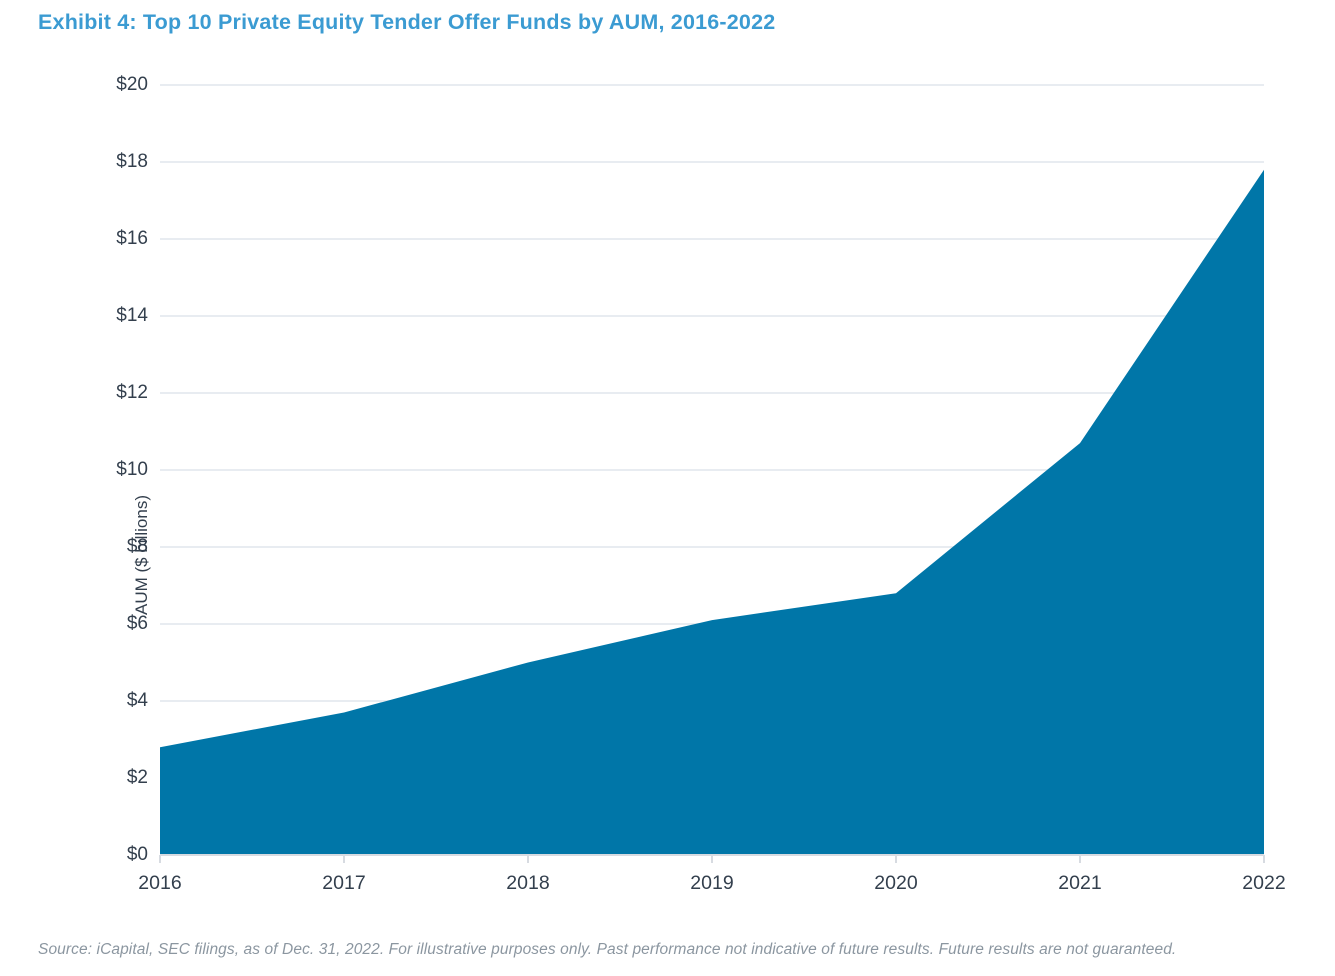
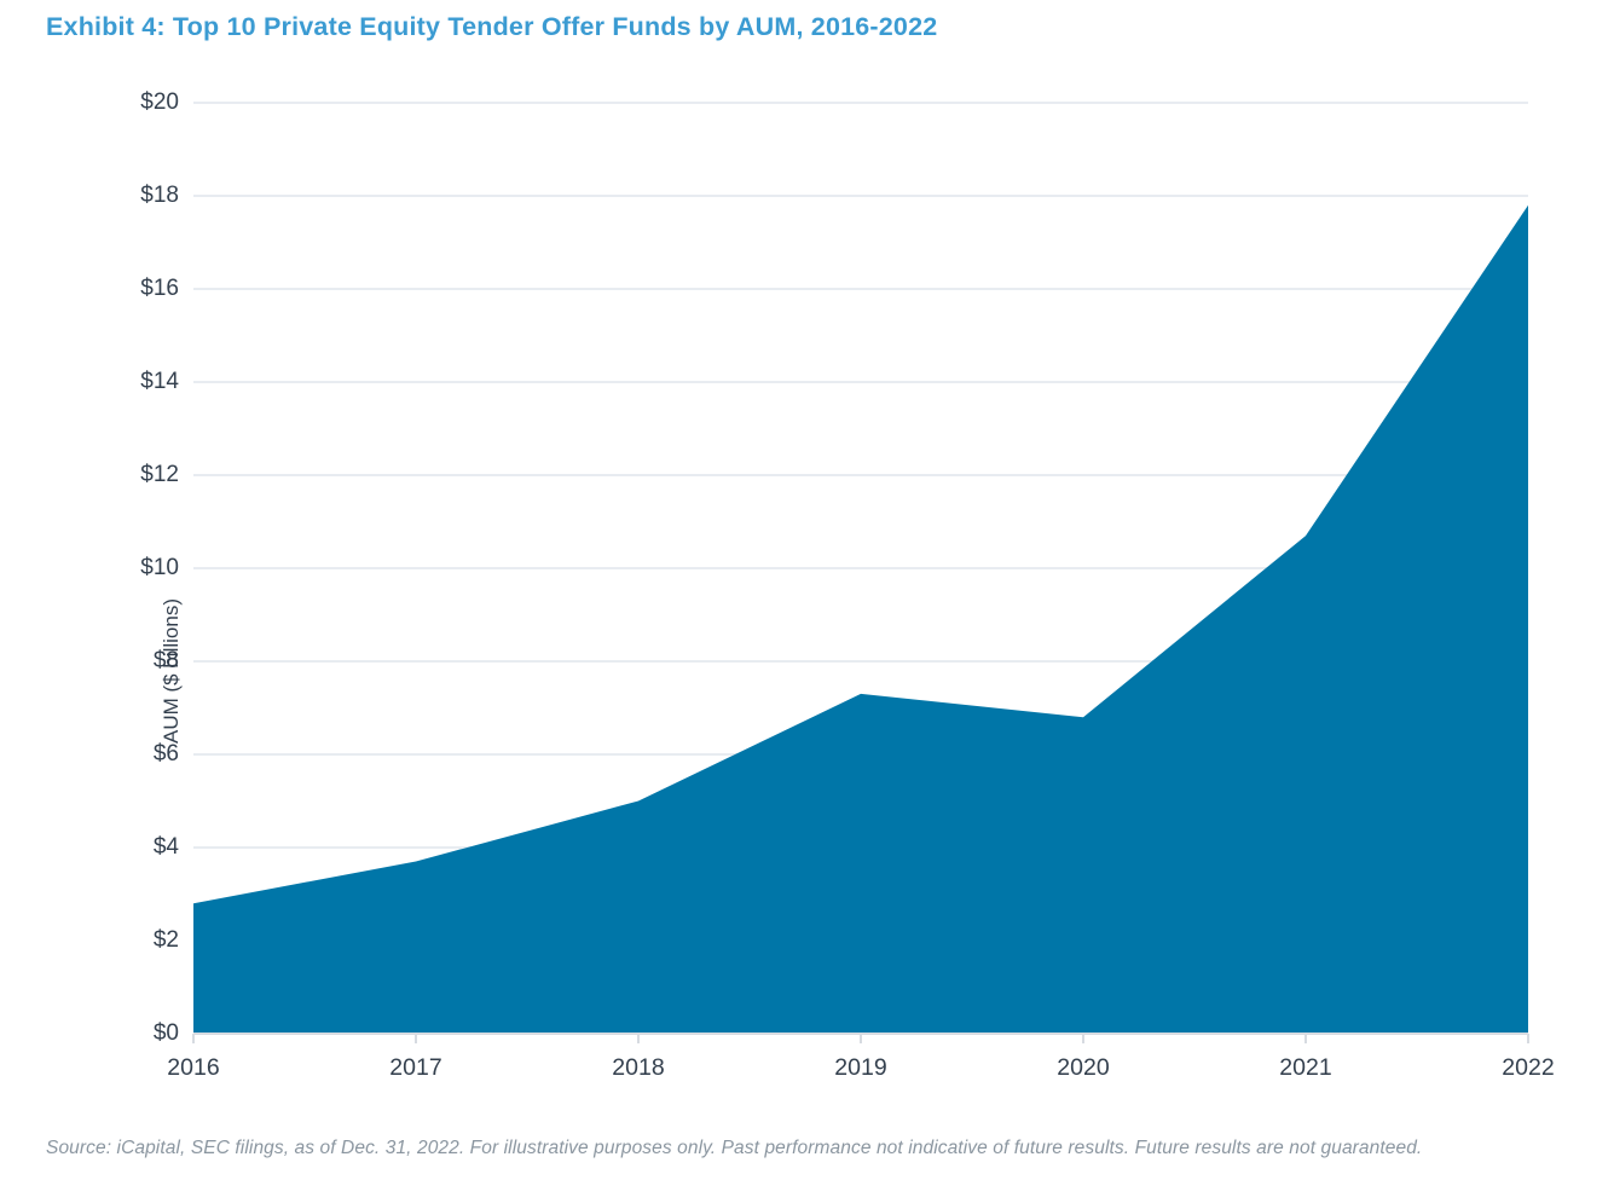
2019: $6.1 -> $7.3
